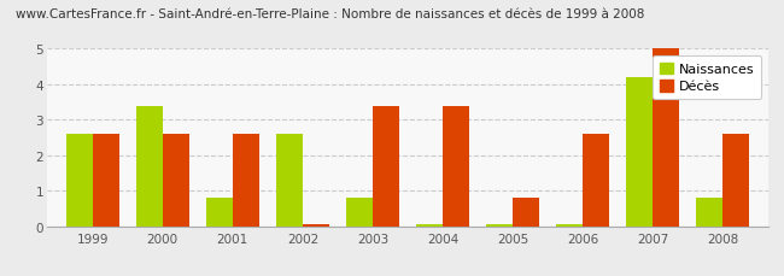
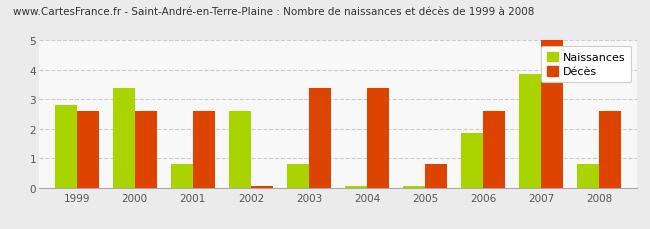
Naissances/1999: 2.60 -> 2.80
Naissances/2006: 0.05 -> 1.85
Naissances/2007: 4.20 -> 3.85
